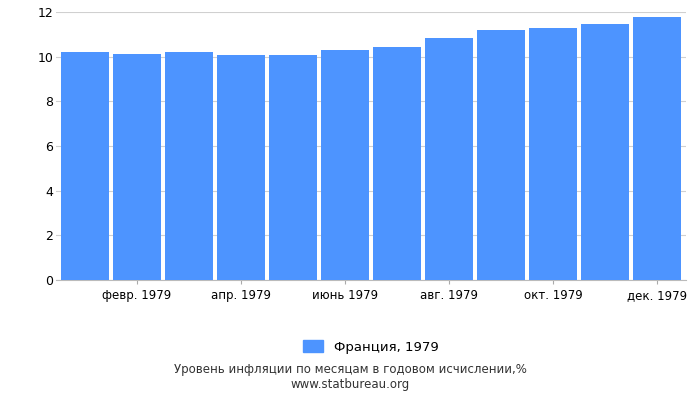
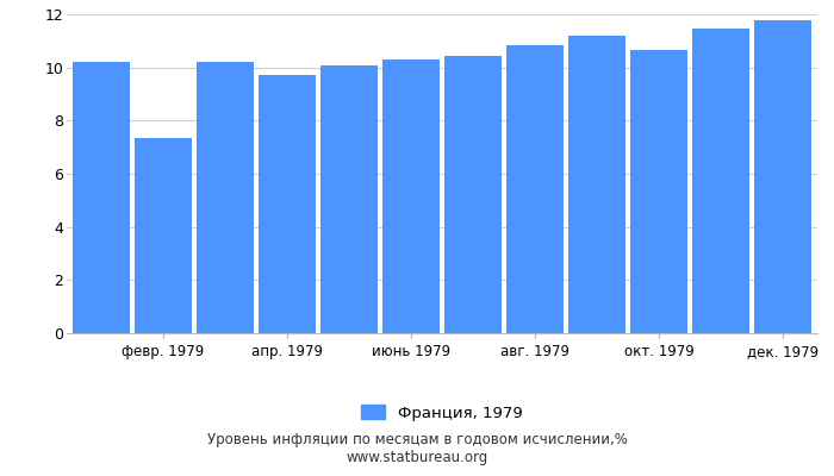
февр. 1979: 10.12 -> 7.35
апр. 1979: 10.07 -> 9.70
окт. 1979: 11.29 -> 10.65
